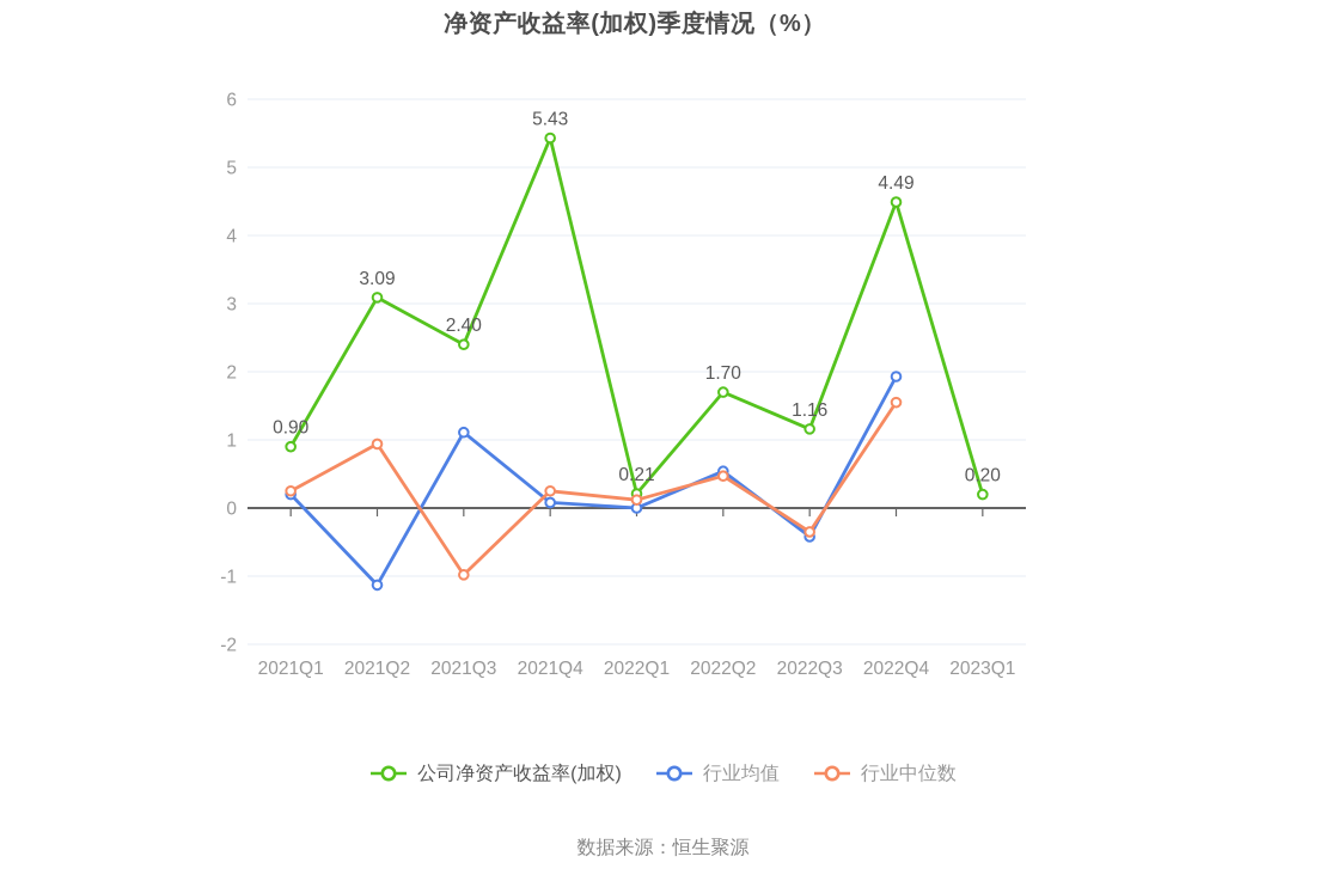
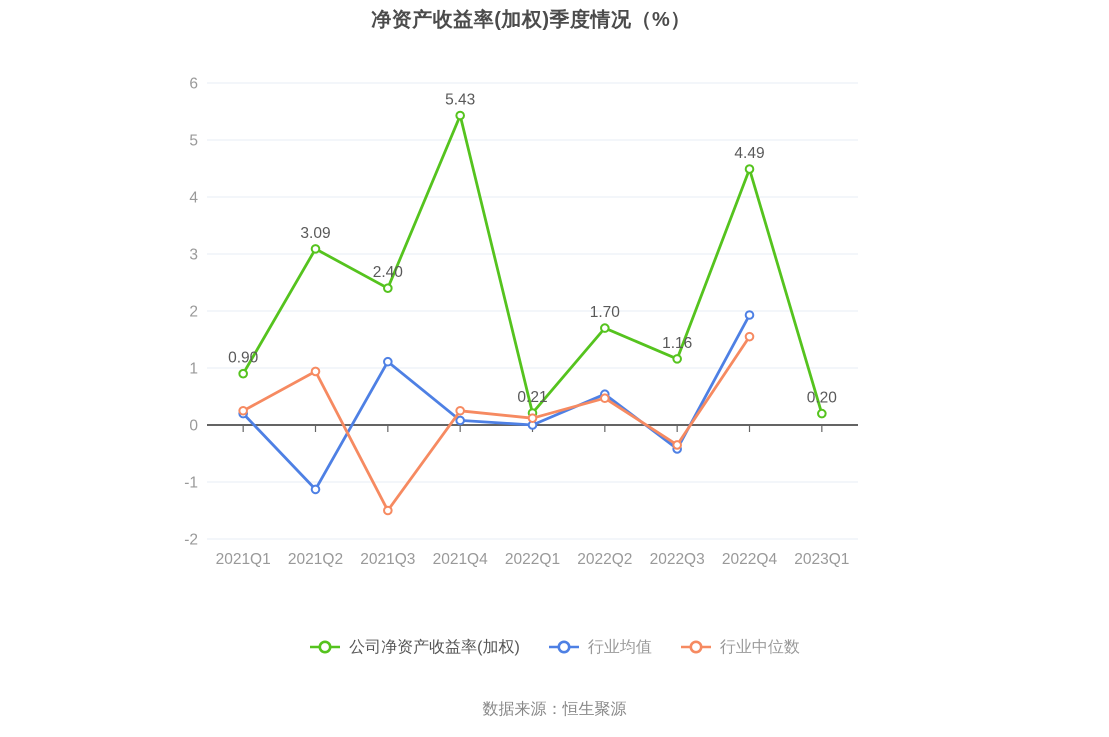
行业中位数/2021Q3: -1.0 -> -1.5
